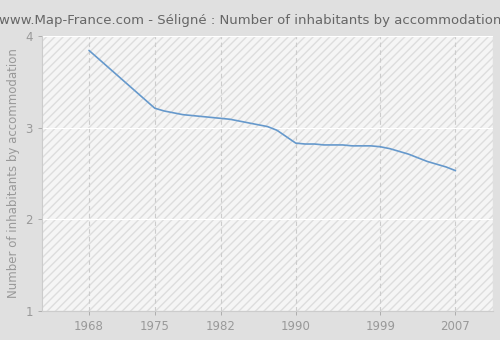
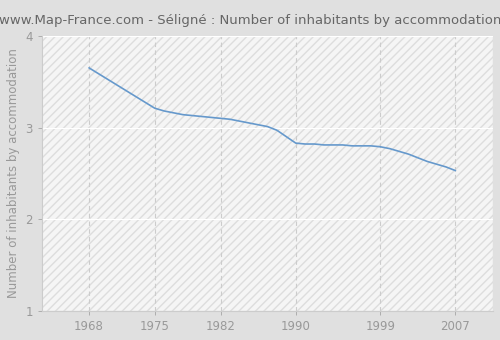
1968: 3.84 -> 3.65
